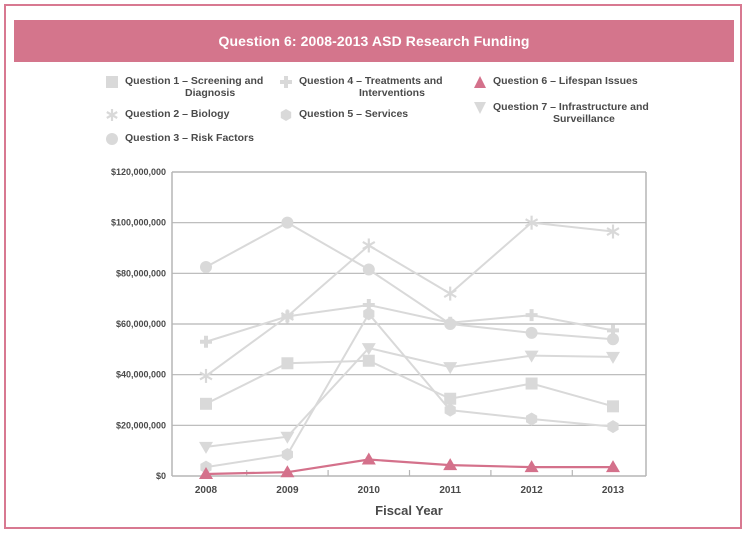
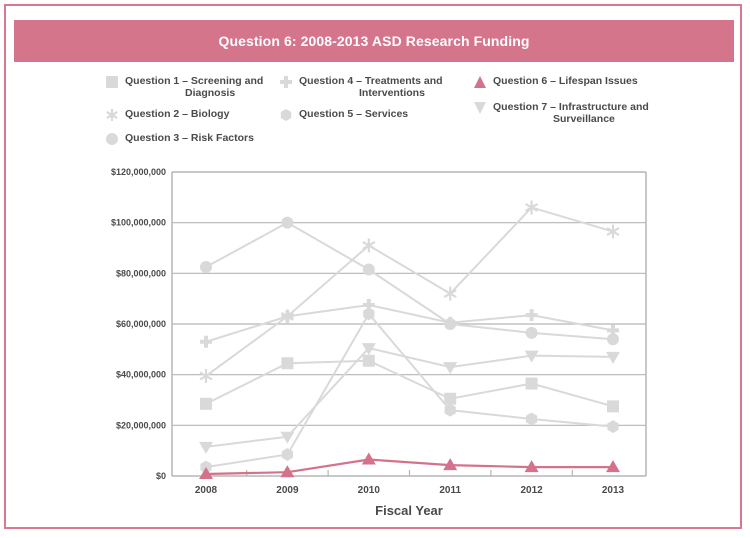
Question 2 – Biology/2012: $100000000 -> $106000000
